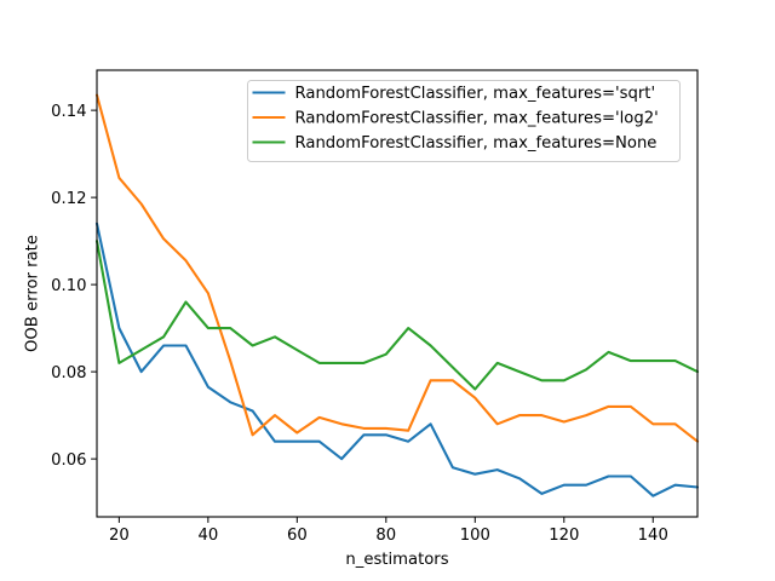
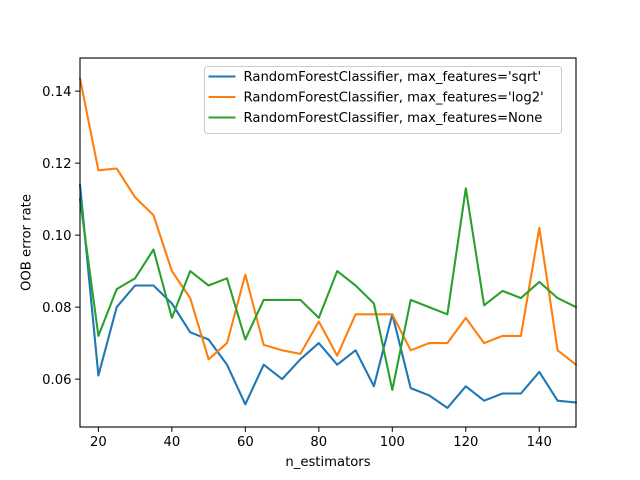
RandomForestClassifier, max_features='sqrt'/20: 0.090 -> 0.061
RandomForestClassifier, max_features='log2'/20: 0.124 -> 0.118
RandomForestClassifier, max_features=None/20: 0.082 -> 0.072
RandomForestClassifier, max_features='sqrt'/40: 0.076 -> 0.081
RandomForestClassifier, max_features='log2'/40: 0.098 -> 0.090
RandomForestClassifier, max_features=None/40: 0.090 -> 0.077
RandomForestClassifier, max_features='sqrt'/60: 0.064 -> 0.053
RandomForestClassifier, max_features='log2'/60: 0.066 -> 0.089
RandomForestClassifier, max_features=None/60: 0.085 -> 0.071
RandomForestClassifier, max_features='sqrt'/80: 0.066 -> 0.070
RandomForestClassifier, max_features='log2'/80: 0.067 -> 0.076
RandomForestClassifier, max_features=None/80: 0.084 -> 0.077
RandomForestClassifier, max_features='sqrt'/100: 0.057 -> 0.078
RandomForestClassifier, max_features='log2'/100: 0.074 -> 0.078
RandomForestClassifier, max_features=None/100: 0.076 -> 0.057
RandomForestClassifier, max_features='sqrt'/120: 0.054 -> 0.058
RandomForestClassifier, max_features='log2'/120: 0.069 -> 0.077
RandomForestClassifier, max_features=None/120: 0.078 -> 0.113
RandomForestClassifier, max_features='sqrt'/140: 0.051 -> 0.062
RandomForestClassifier, max_features='log2'/140: 0.068 -> 0.102
RandomForestClassifier, max_features=None/140: 0.083 -> 0.087
